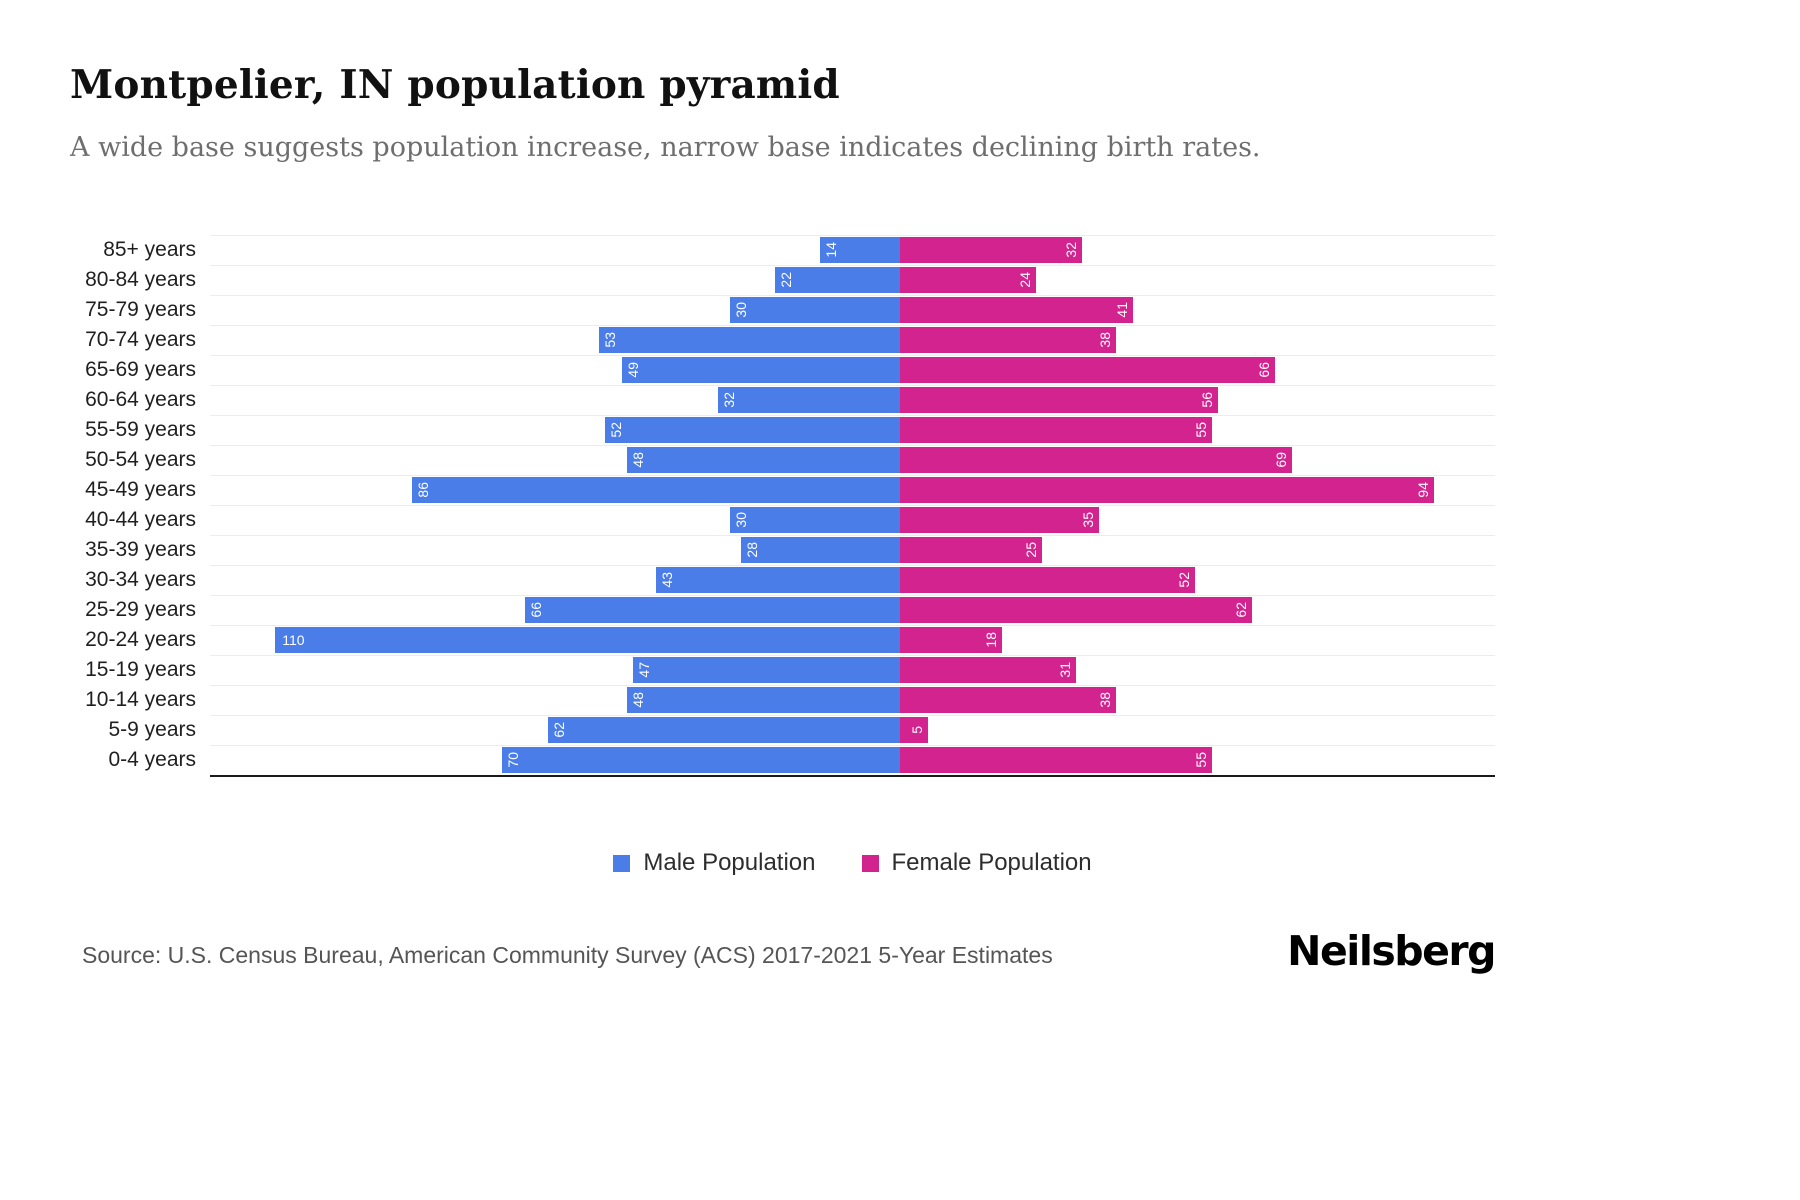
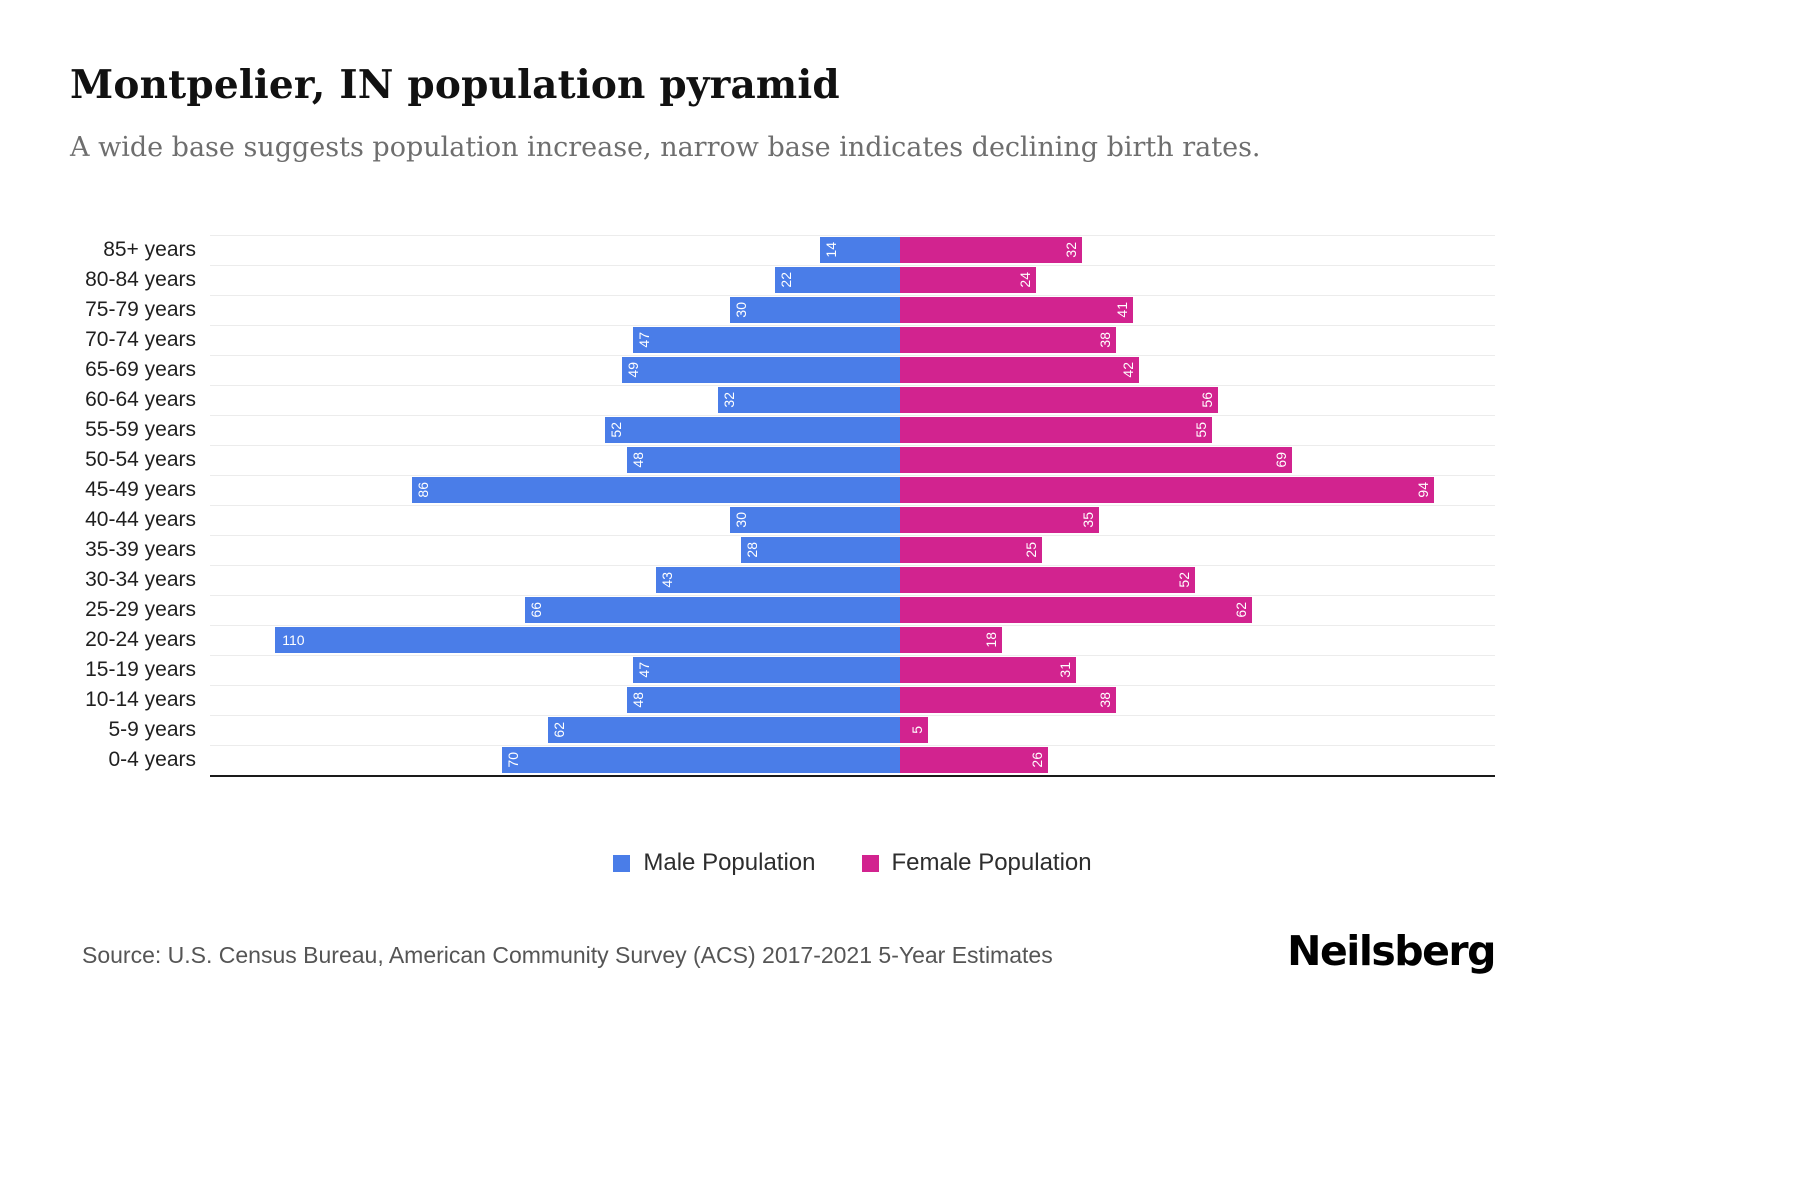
Male Population/70-74 years: 53 -> 47
Female Population/65-69 years: 66 -> 42
Female Population/0-4 years: 55 -> 26
